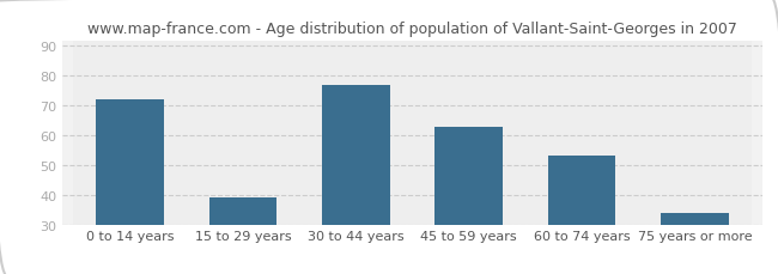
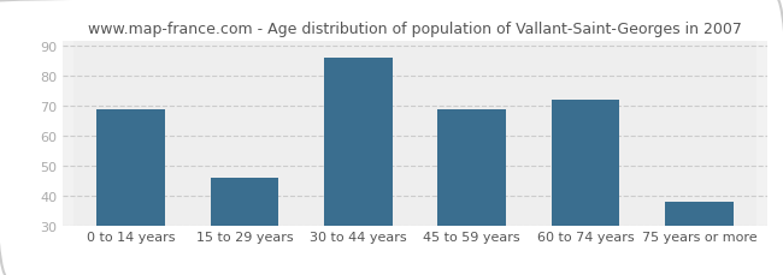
0 to 14 years: 72 -> 69
15 to 29 years: 39 -> 46
30 to 44 years: 77 -> 86
45 to 59 years: 63 -> 69
60 to 74 years: 53 -> 72
75 years or more: 34 -> 38
